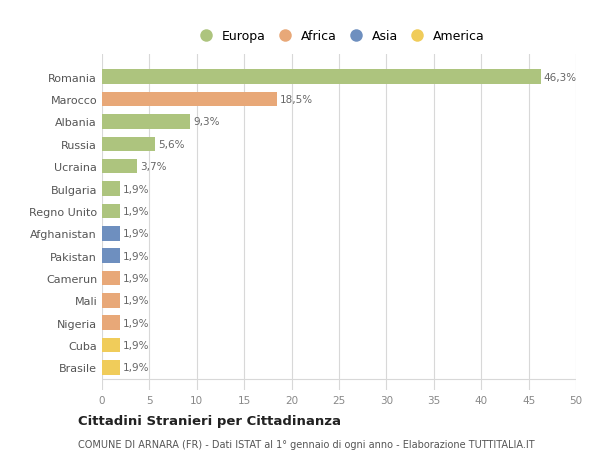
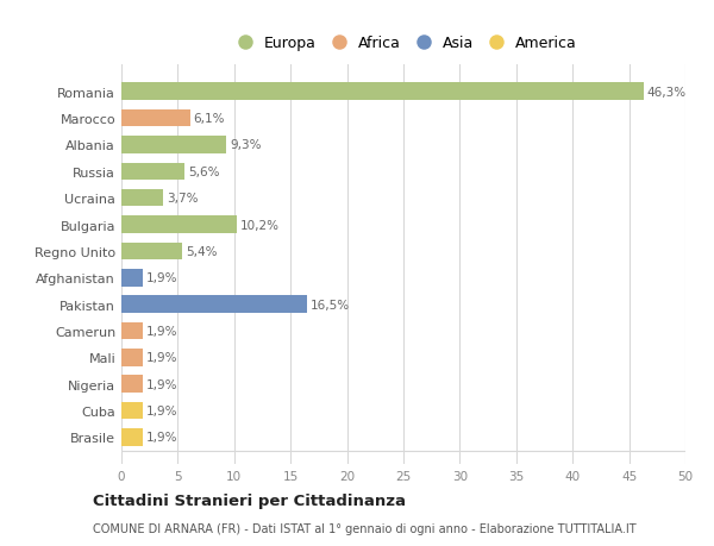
Marocco: 18,5% -> 6,1%
Bulgaria: 1,9% -> 10,2%
Regno Unito: 1,9% -> 5,4%
Pakistan: 1,9% -> 16,5%
